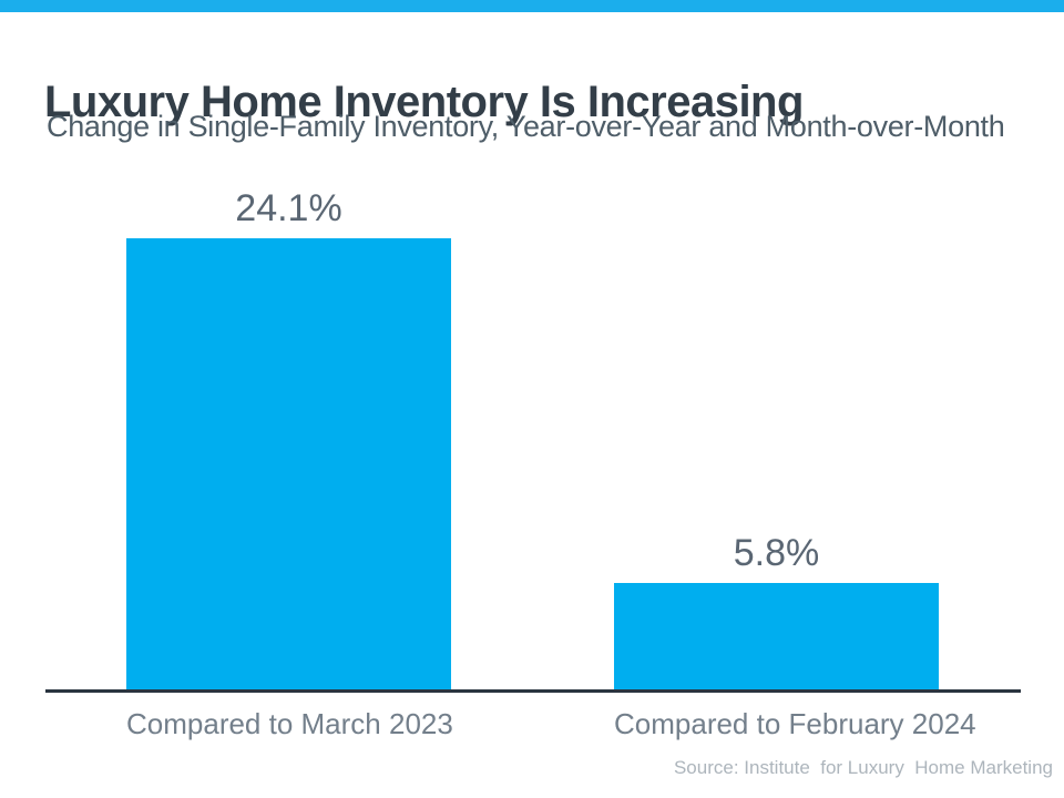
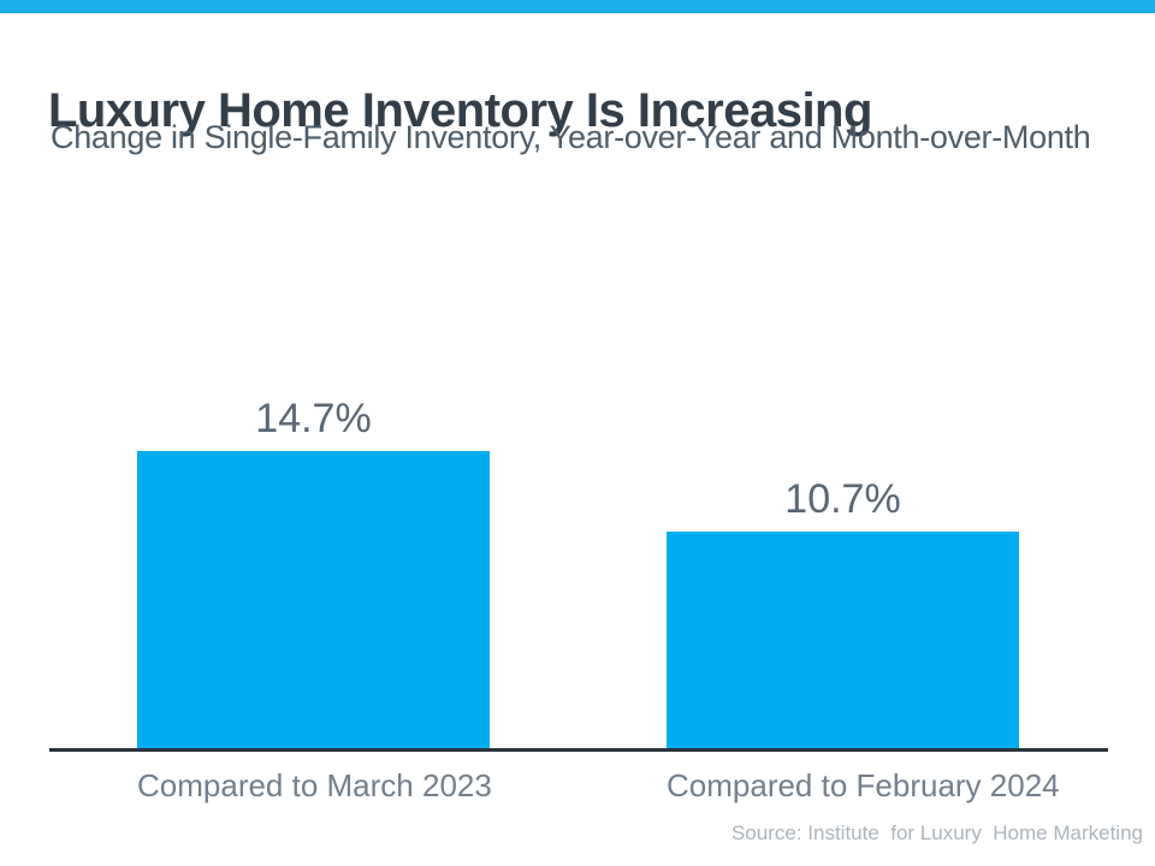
Compared to March 2023: 24.1% -> 14.7%
Compared to February 2024: 5.8% -> 10.7%
